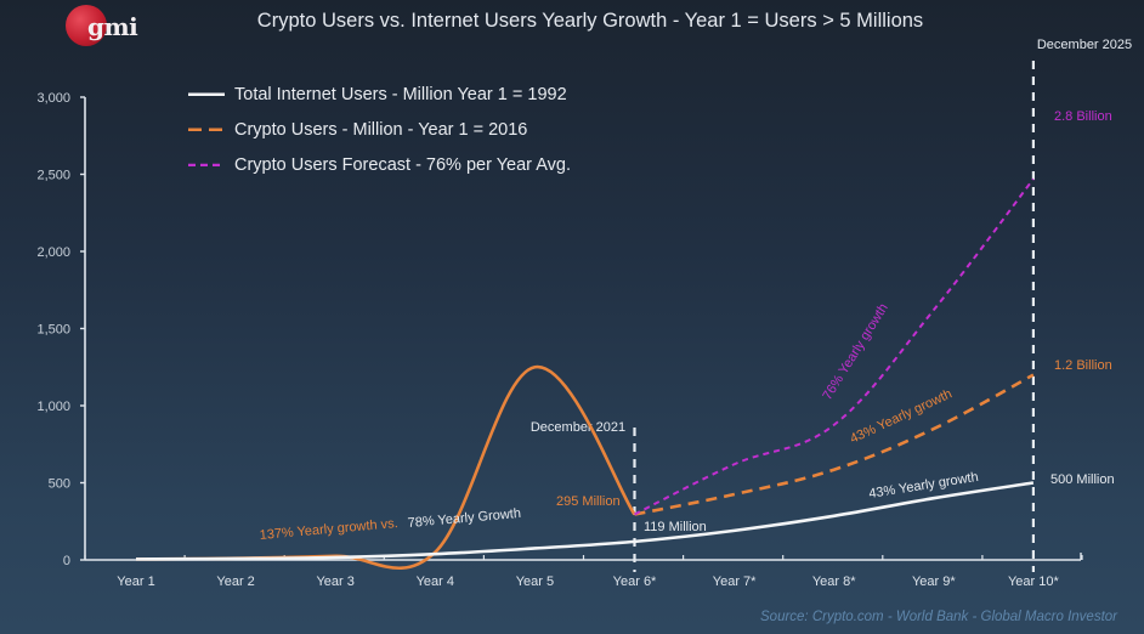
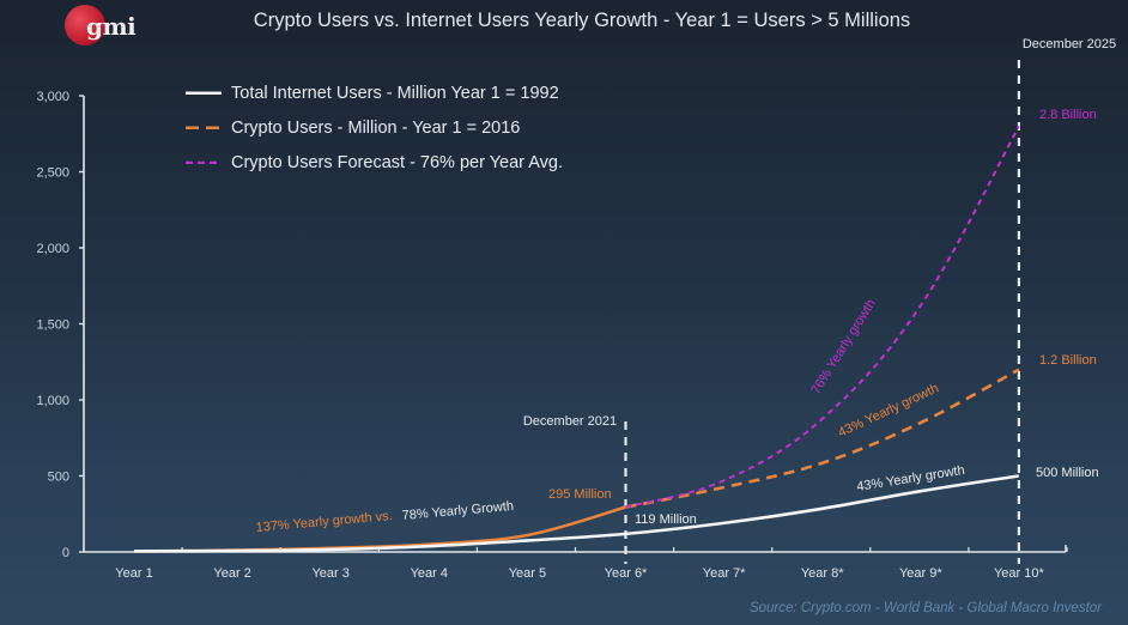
Crypto Users - Million - Year 1 = 2016/Year 5: 1250 -> 110
Crypto Users Forecast - 76% per Year Avg./Year 7*: 620 -> 470
Crypto Users Forecast - 76% per Year Avg./Year 10*: 2470 -> 2800
